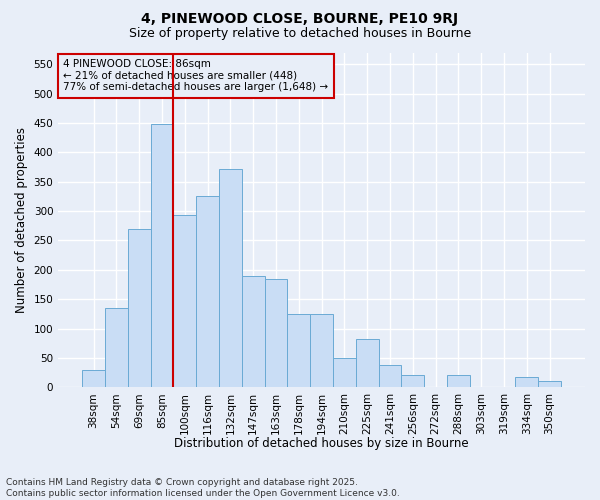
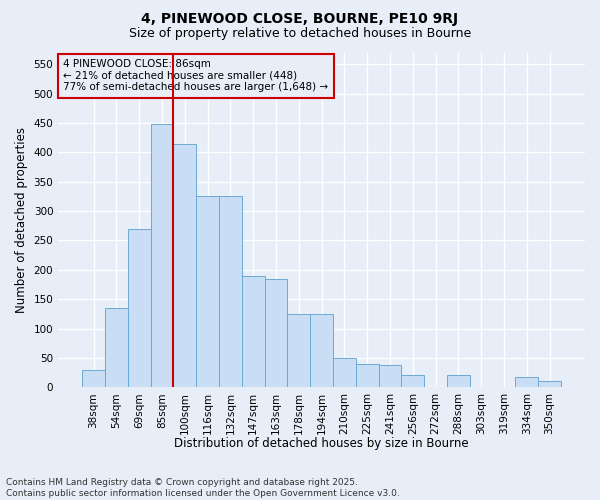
100sqm: 294 -> 415
132sqm: 372 -> 325
225sqm: 82 -> 40
